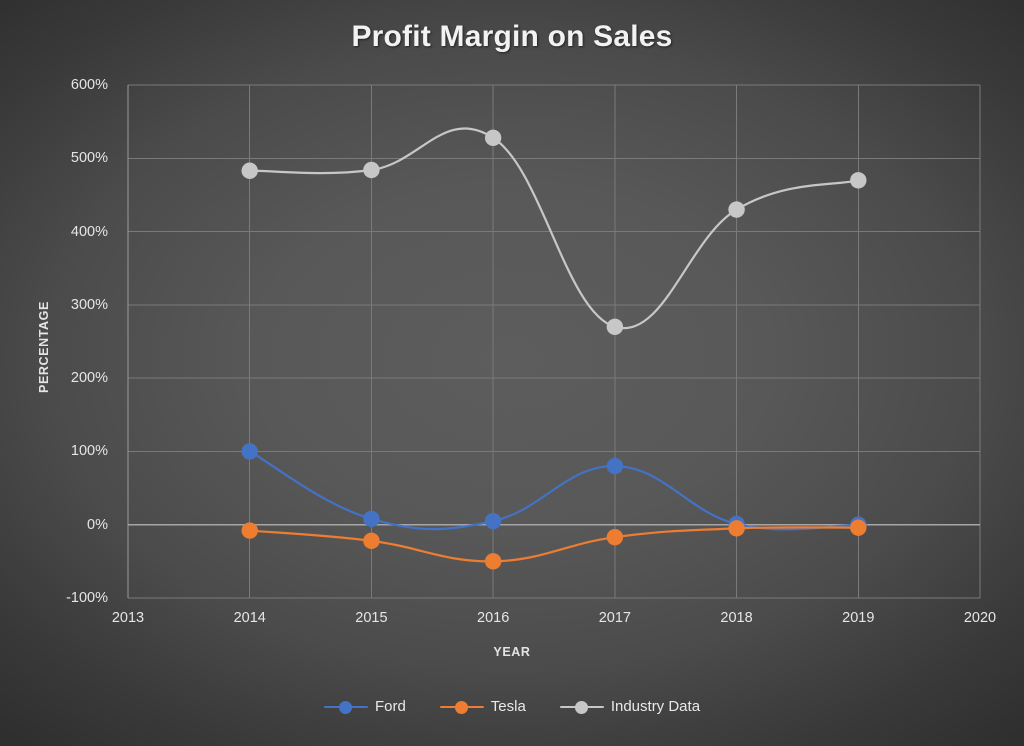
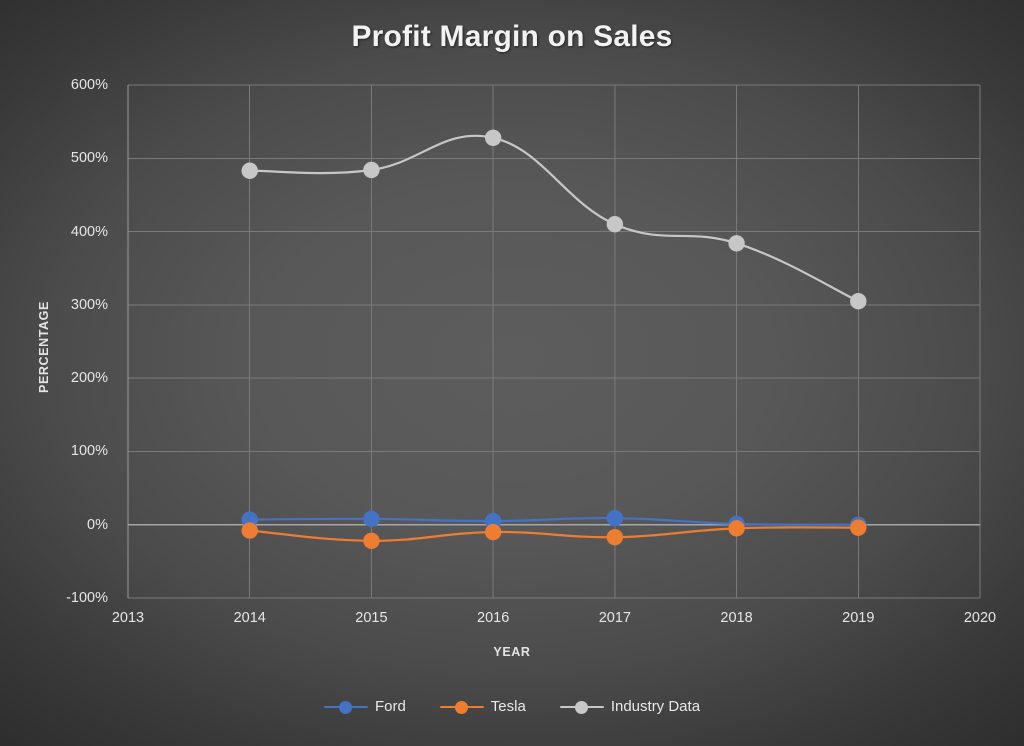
Ford/2014: 100% -> 10%
Tesla/2016: -50% -> -10%
Ford/2017: 80% -> 10%
Industry Data/2017: 270% -> 410%
Industry Data/2018: 430% -> 380%
Industry Data/2019: 470% -> 300%
